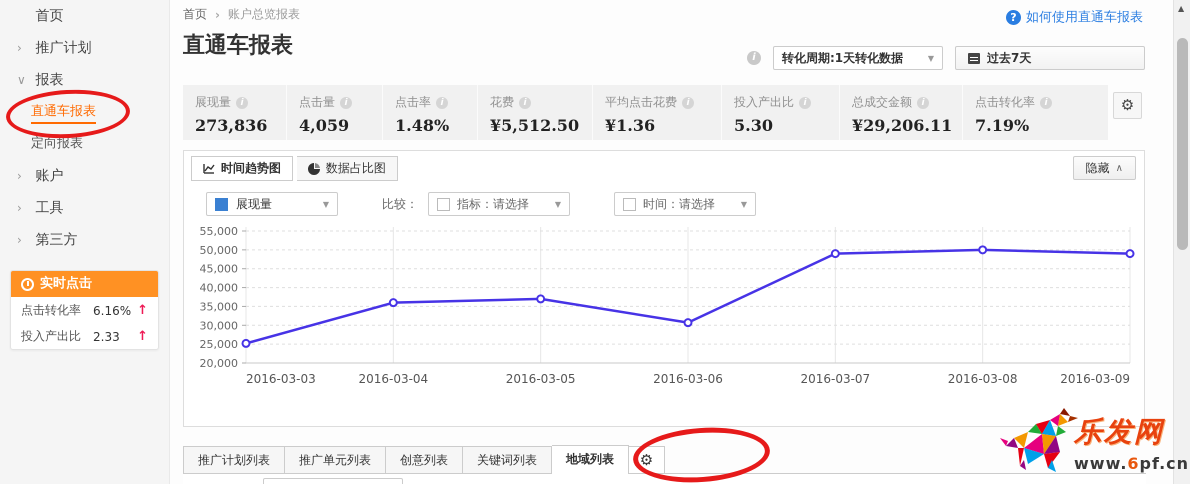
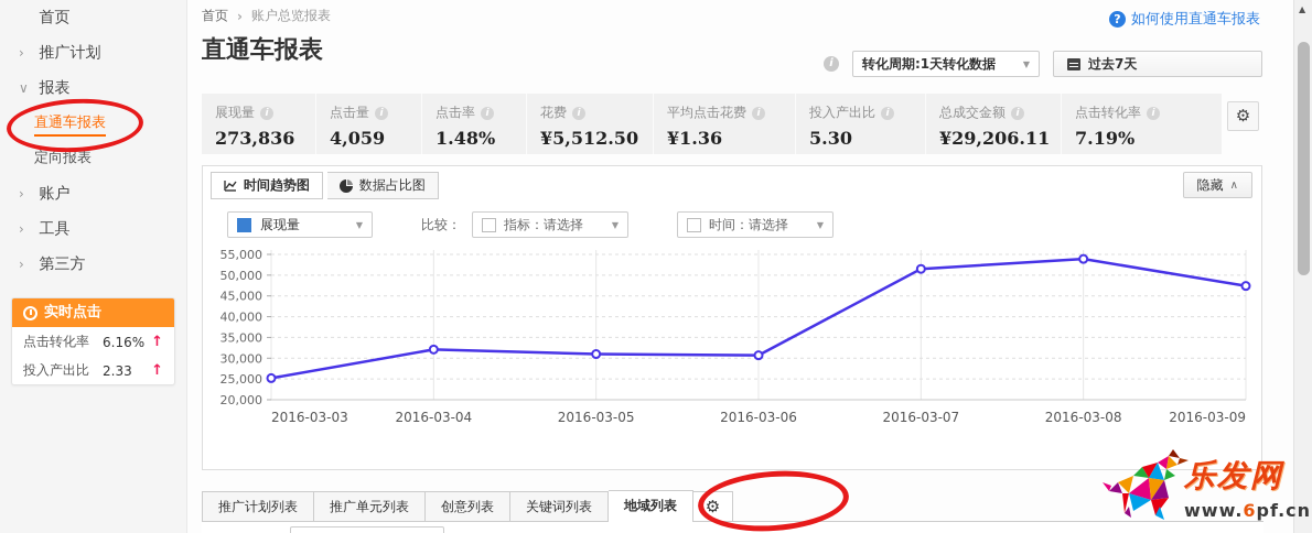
2016-03-04: 36000 -> 32000
2016-03-05: 37000 -> 31000
2016-03-07: 49000 -> 52000
2016-03-08: 50000 -> 54000
2016-03-09: 49000 -> 47000
